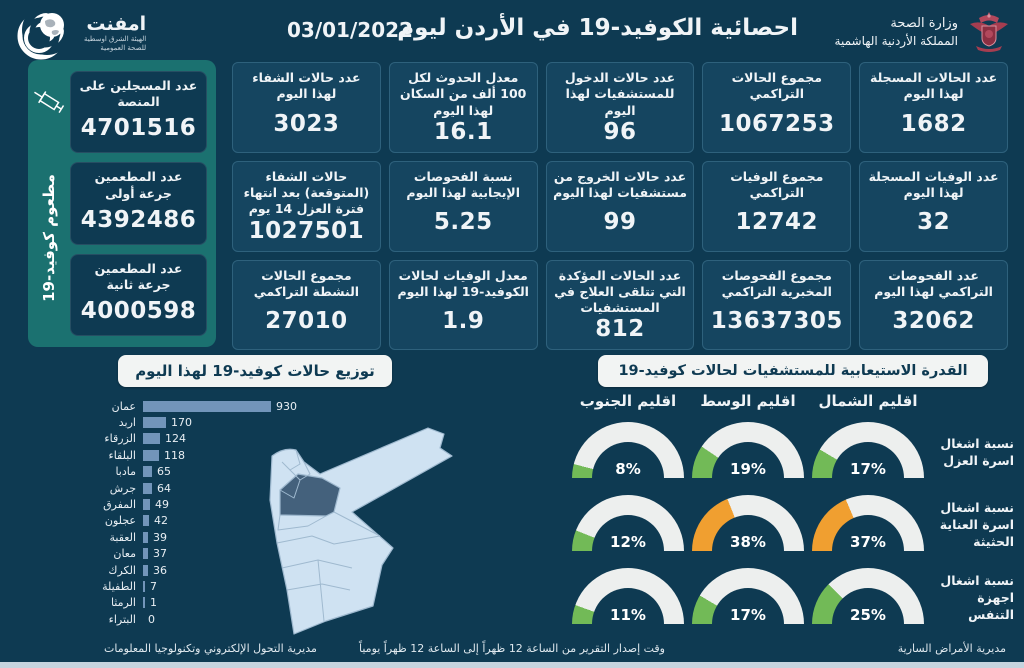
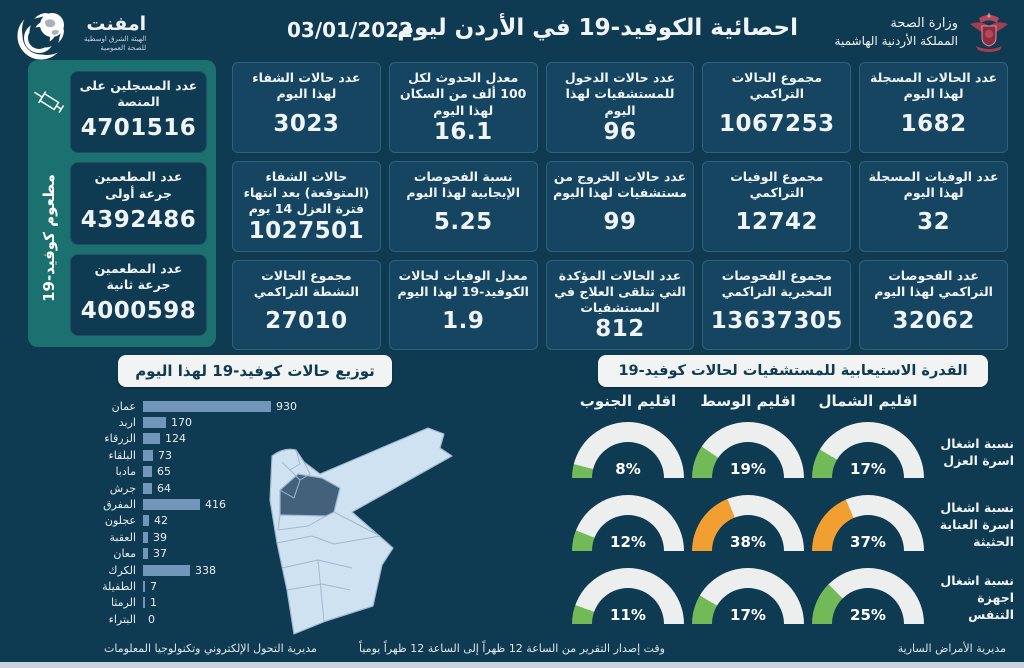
توزيع حالات كوفيد-19 لهذا اليوم/البلقاء: 118 -> 73
توزيع حالات كوفيد-19 لهذا اليوم/المفرق: 49 -> 416
توزيع حالات كوفيد-19 لهذا اليوم/الكرك: 36 -> 338
